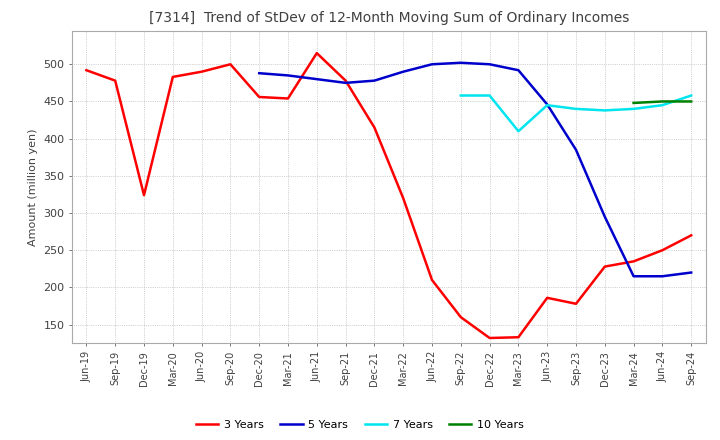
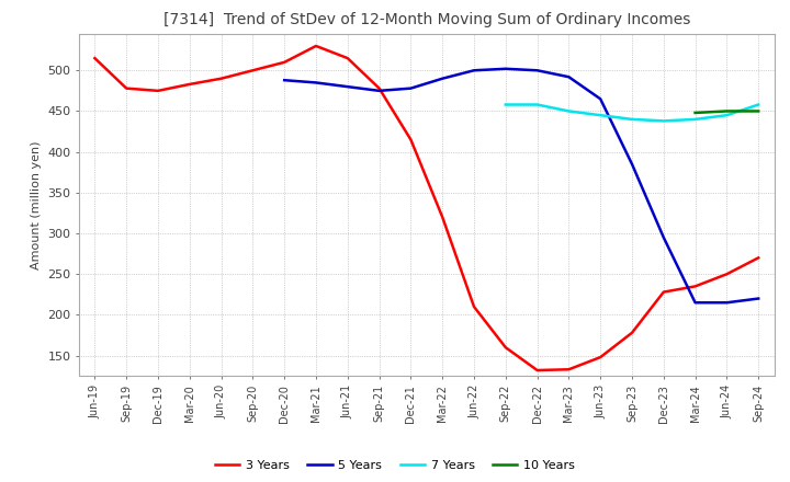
3 Years/Jun-19: 492 -> 515
3 Years/Dec-19: 324 -> 475
3 Years/Dec-20: 456 -> 510
3 Years/Mar-21: 454 -> 530
7 Years/Mar-23: 410 -> 450
3 Years/Jun-23: 186 -> 148
5 Years/Jun-23: 446 -> 465
